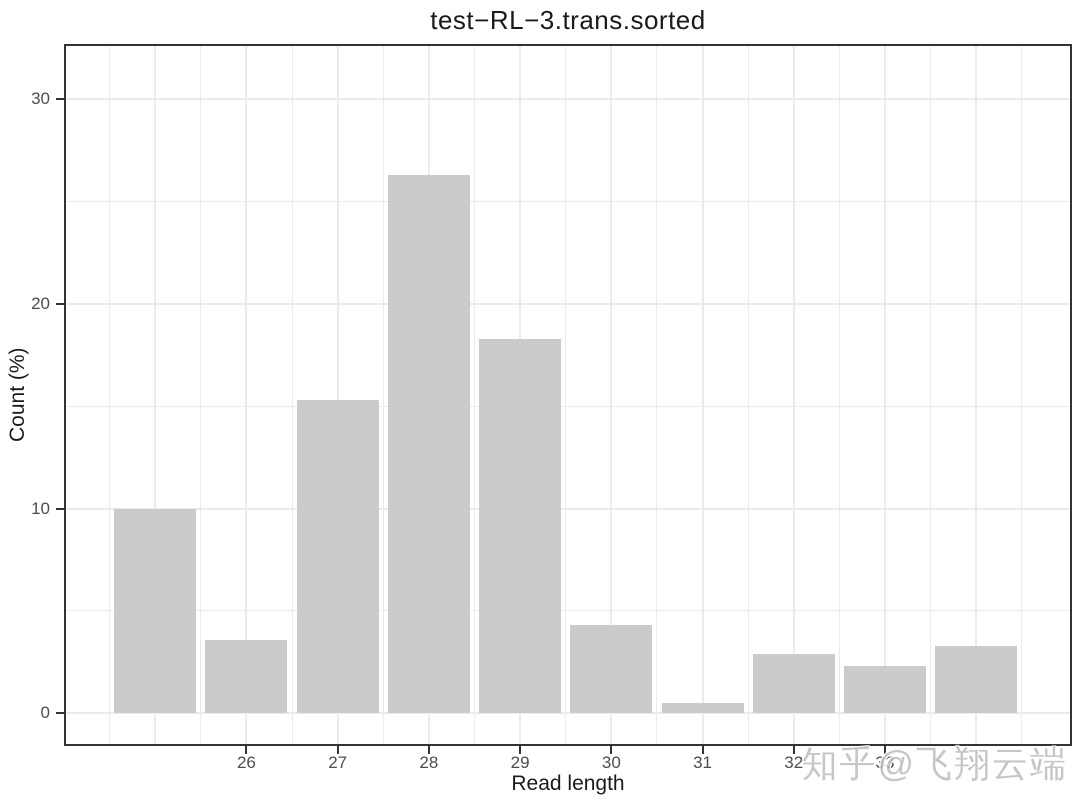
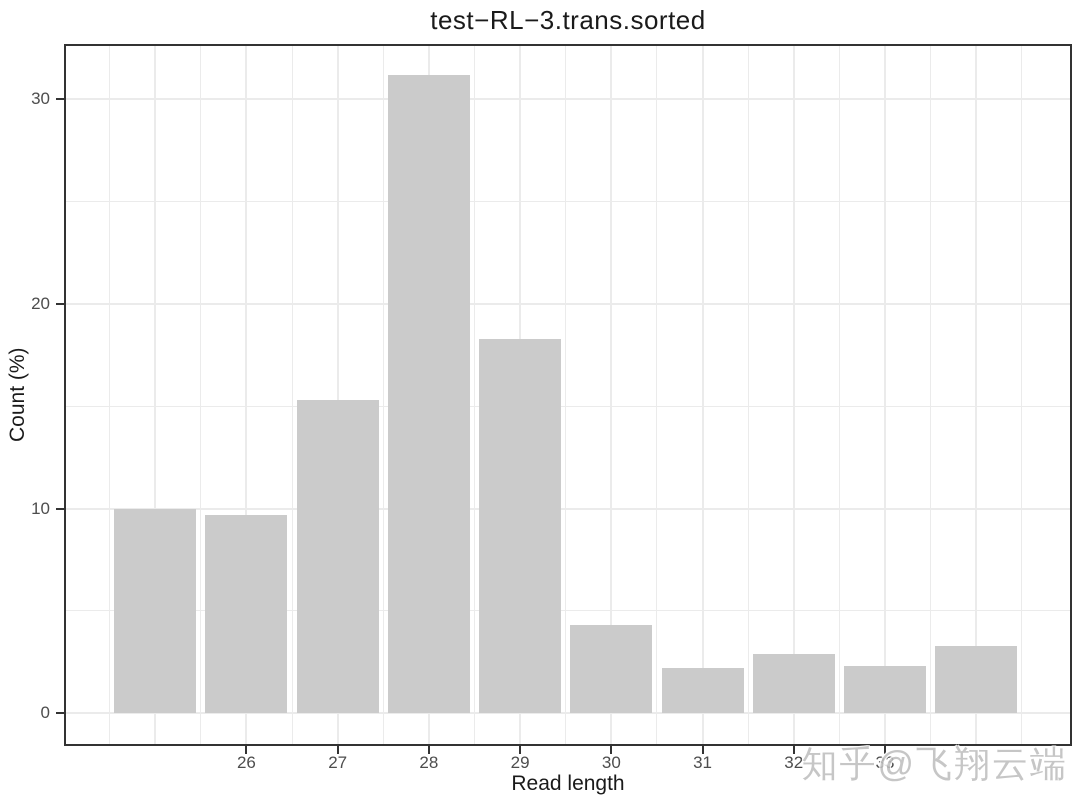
26: 3.6 -> 9.7
28: 26.3 -> 31.2
31: 0.5 -> 2.2
